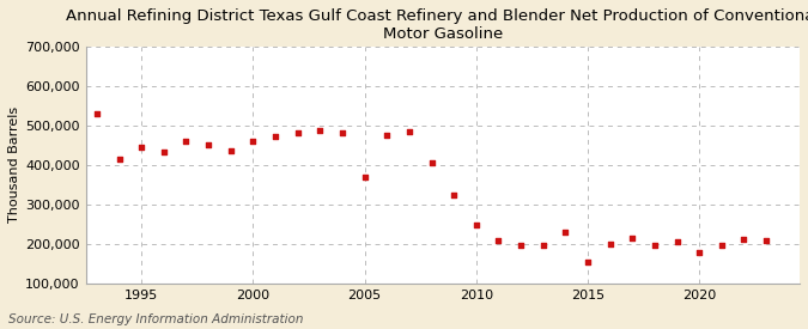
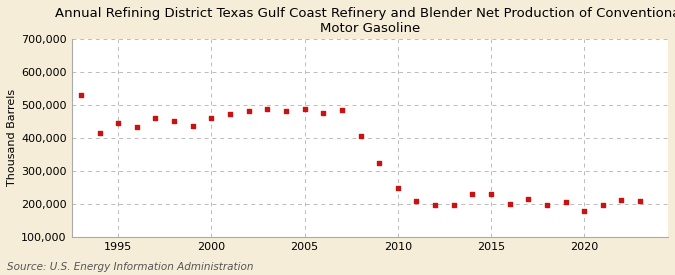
2005: 370,000 -> 488,000
2015: 155,000 -> 228,000
